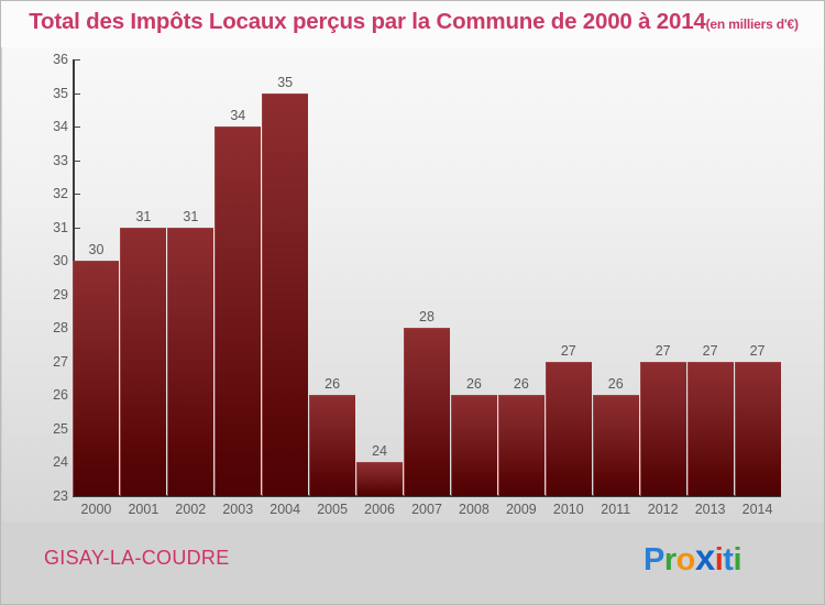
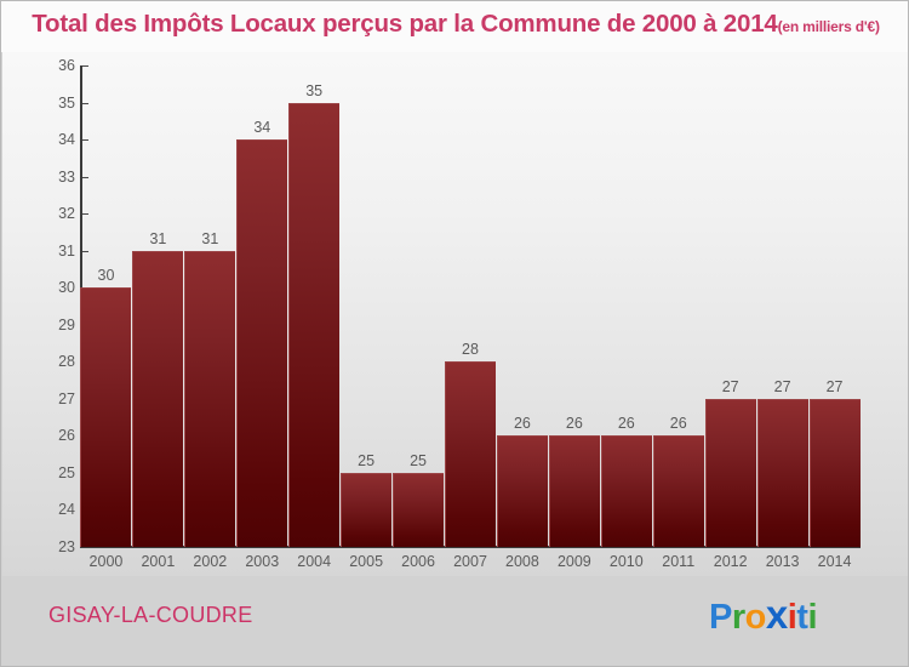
2005: 26 -> 25
2006: 24 -> 25
2010: 27 -> 26
